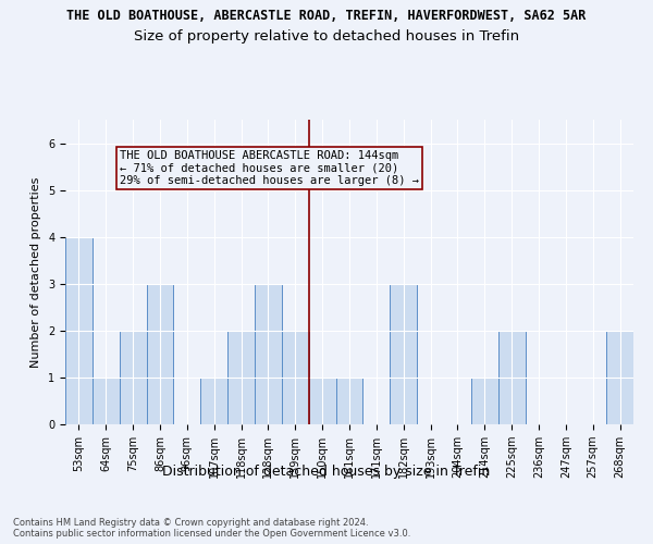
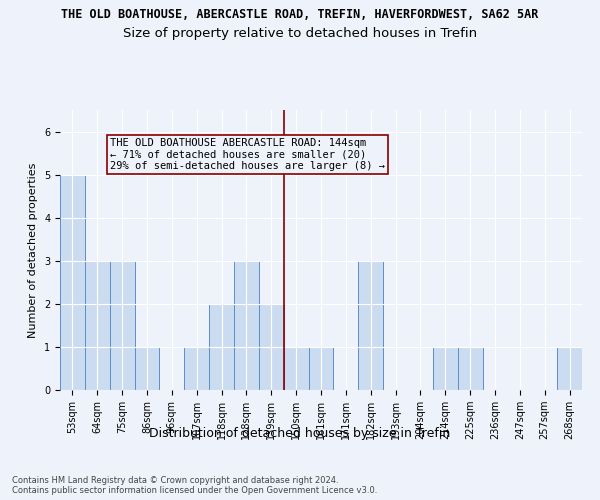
53sqm: 4 -> 5
64sqm: 1 -> 3
75sqm: 2 -> 3
86sqm: 3 -> 1
225sqm: 2 -> 1
268sqm: 2 -> 1
